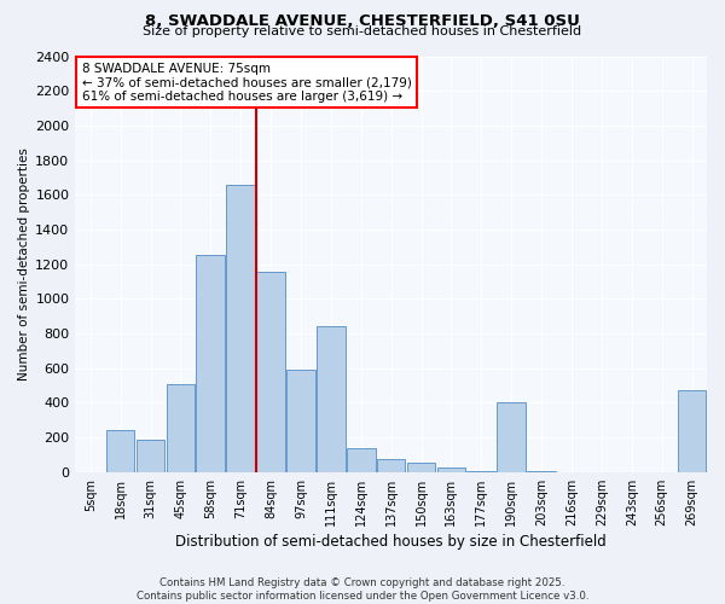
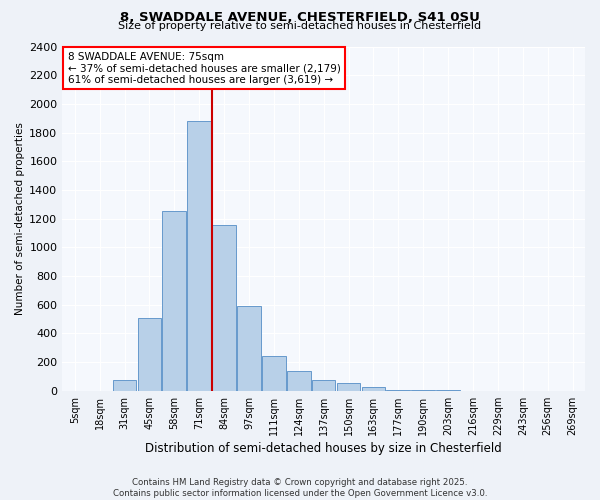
18sqm: 240 -> 0
31sqm: 190 -> 80
71sqm: 1660 -> 1880
111sqm: 840 -> 240
190sqm: 400 -> 0
269sqm: 470 -> 0
